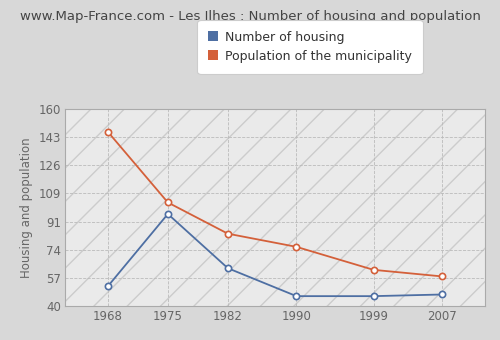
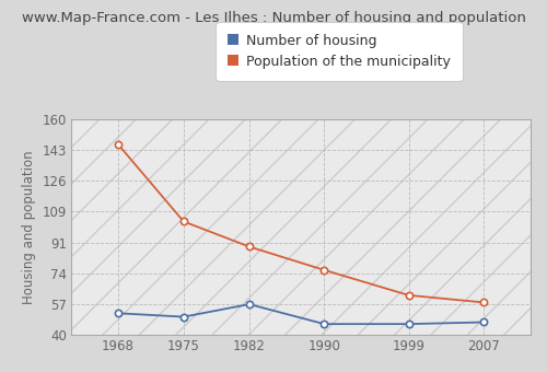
Number of housing/1975: 96 -> 50
Number of housing/1982: 63 -> 57
Population of the municipality/1982: 84 -> 89
